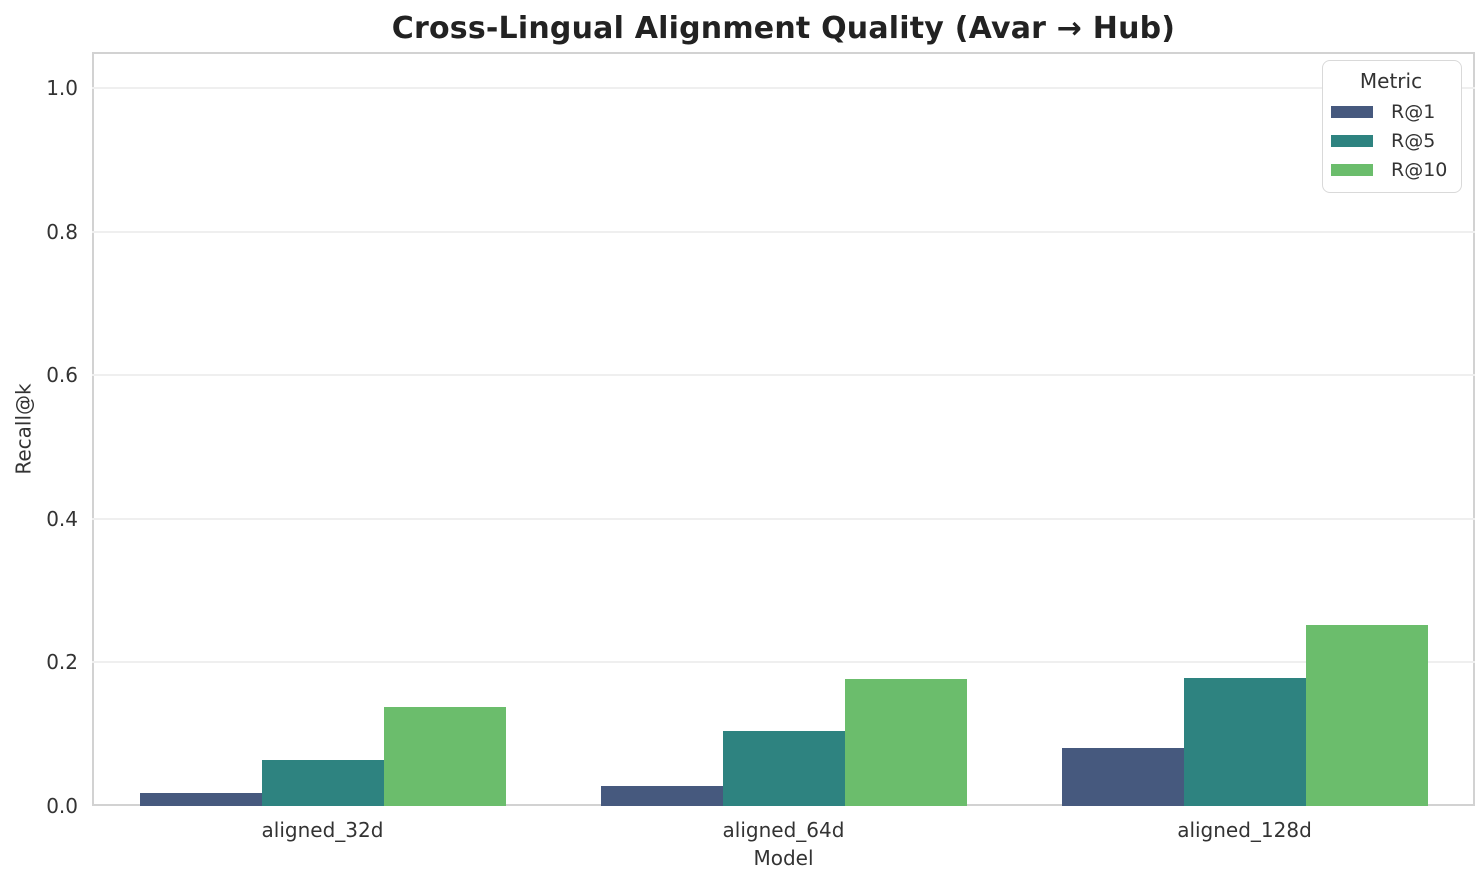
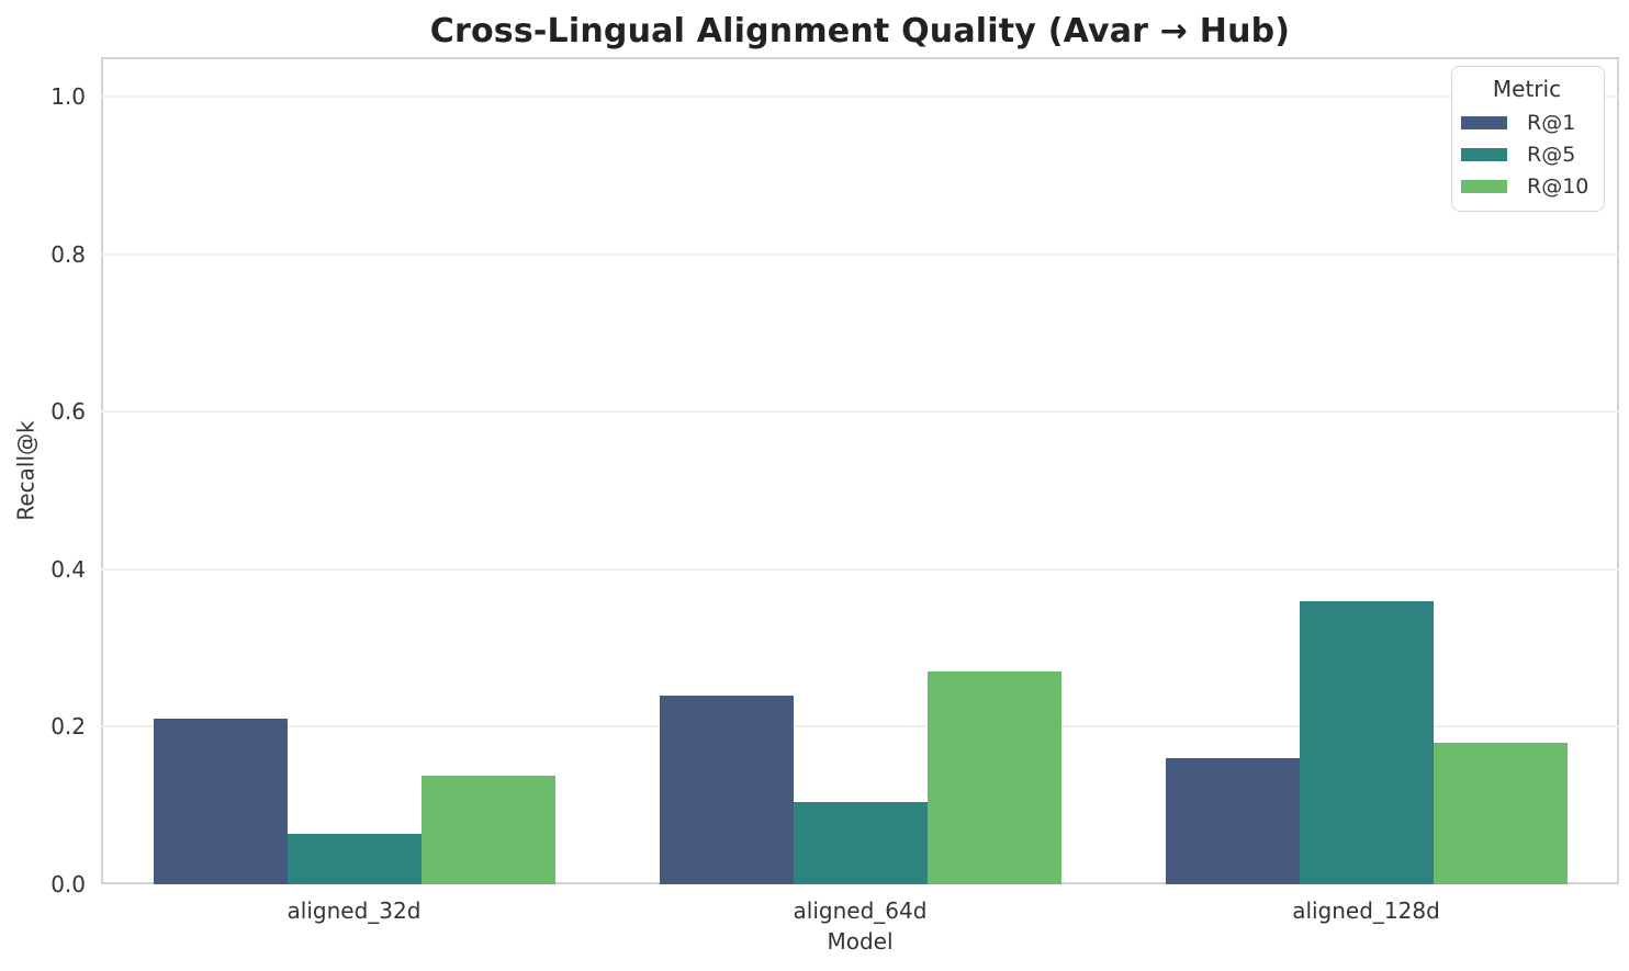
R@1/aligned_32d: 0.02 -> 0.21
R@1/aligned_64d: 0.03 -> 0.24
R@10/aligned_64d: 0.18 -> 0.27
R@1/aligned_128d: 0.08 -> 0.16
R@5/aligned_128d: 0.18 -> 0.36
R@10/aligned_128d: 0.25 -> 0.18
